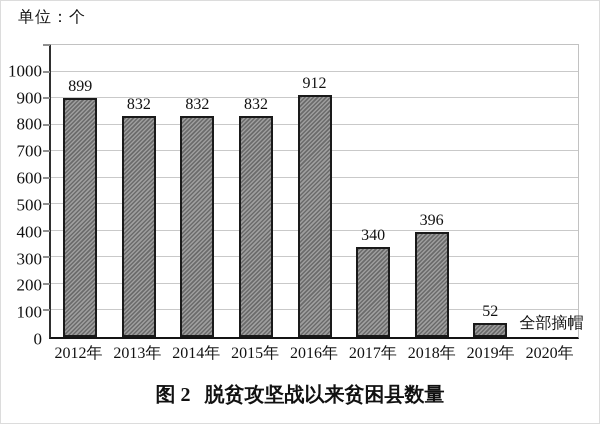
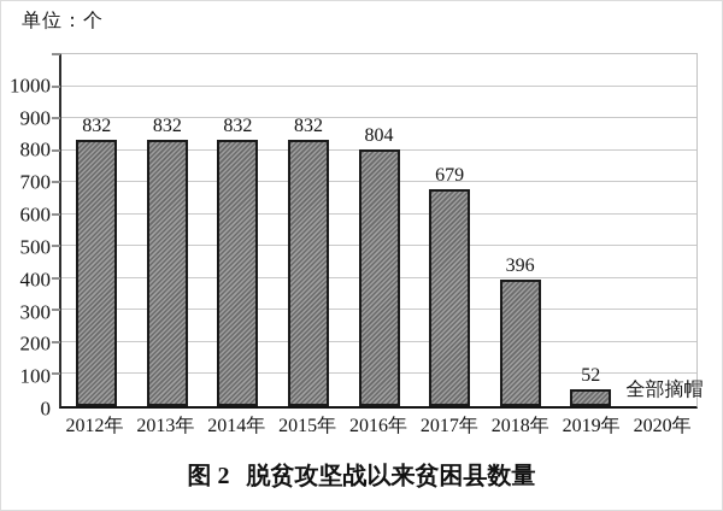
2012年: 899 -> 832
2016年: 912 -> 804
2017年: 340 -> 679
